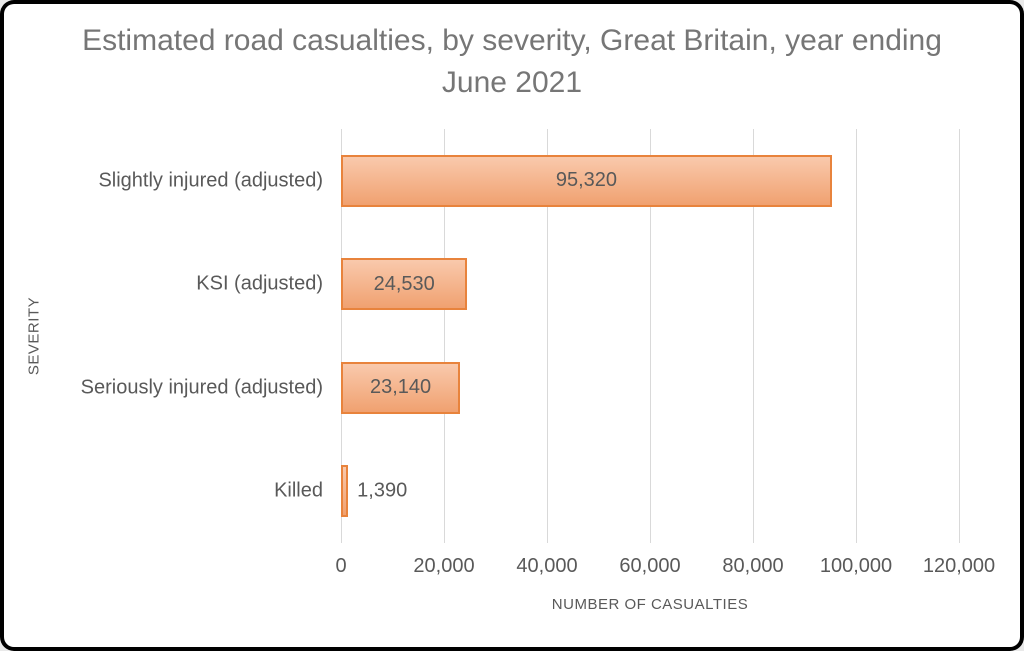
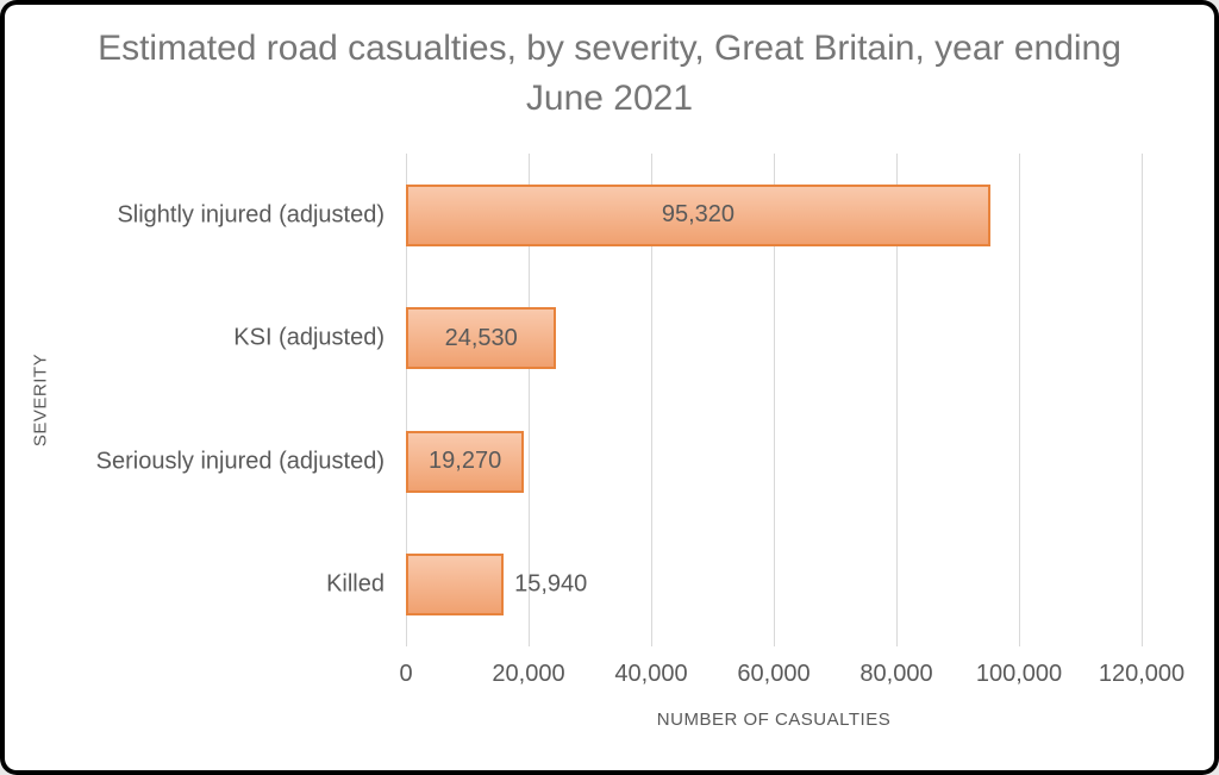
Seriously injured (adjusted): 23,140 -> 19,270
Killed: 1,390 -> 15,940
